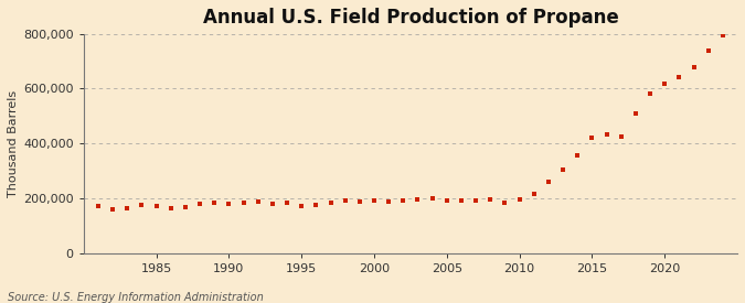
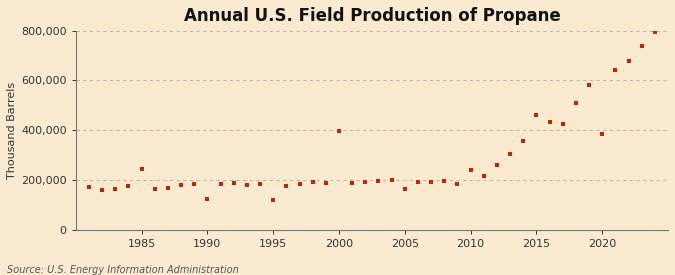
1985: 170,000 -> 245,000
1990: 179,000 -> 125,000
1995: 171,000 -> 120,000
2000: 192,000 -> 395,000
2005: 192,000 -> 165,000
2010: 195,000 -> 240,000
2015: 420,000 -> 460,000
2020: 618,000 -> 385,000
